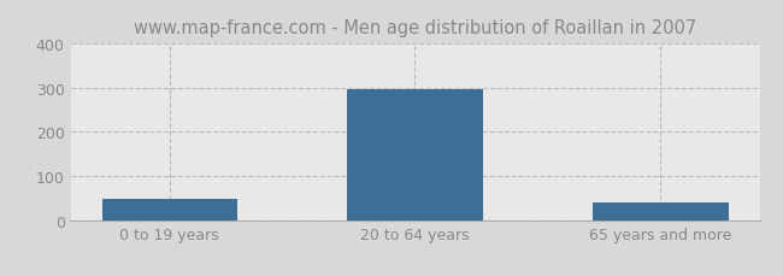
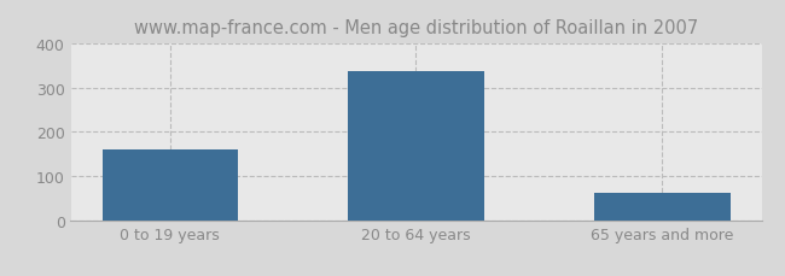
0 to 19 years: 50 -> 160
20 to 64 years: 295 -> 338
65 years and more: 40 -> 62
